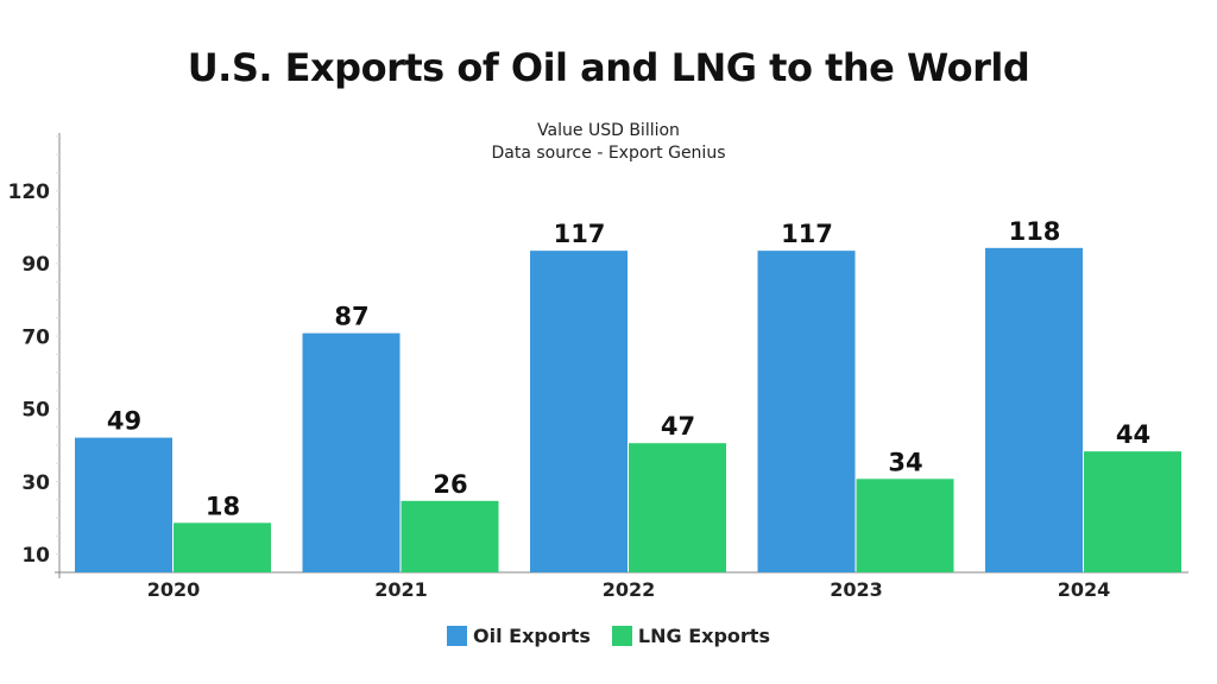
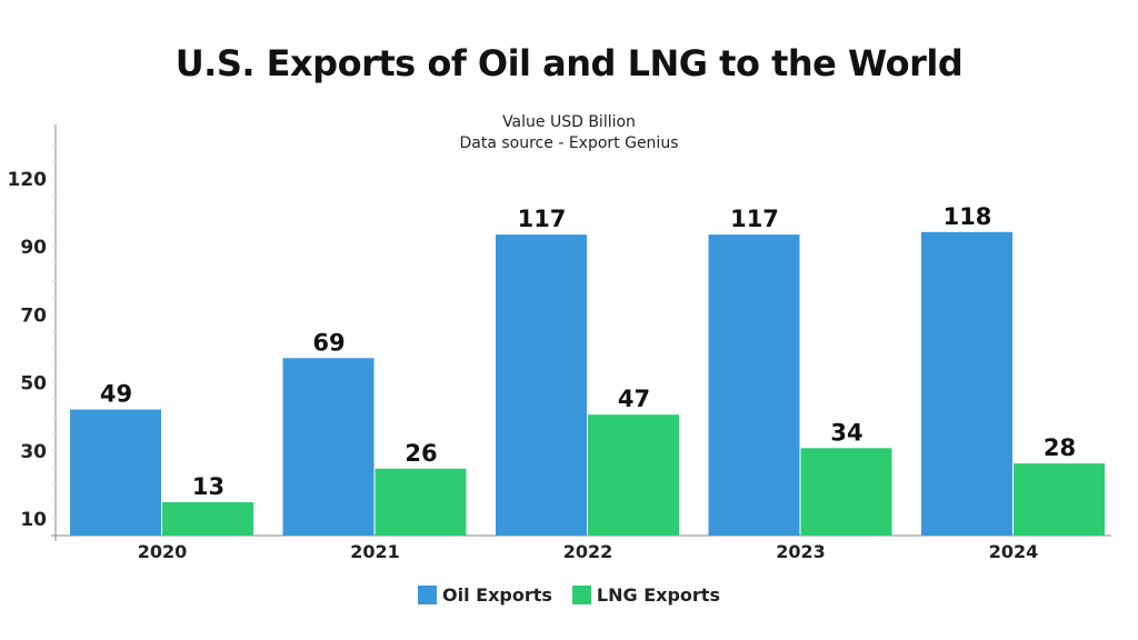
LNG Exports/2020: 18 -> 13
Oil Exports/2021: 87 -> 69
LNG Exports/2024: 44 -> 28
